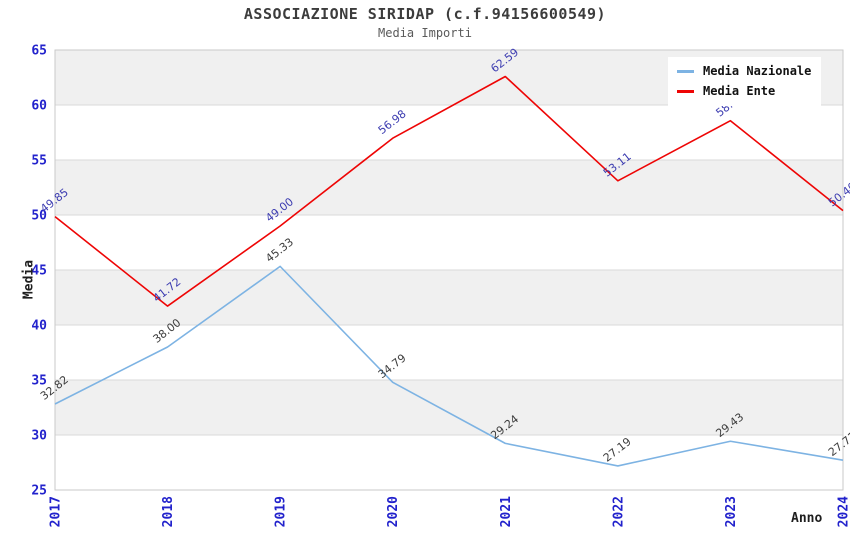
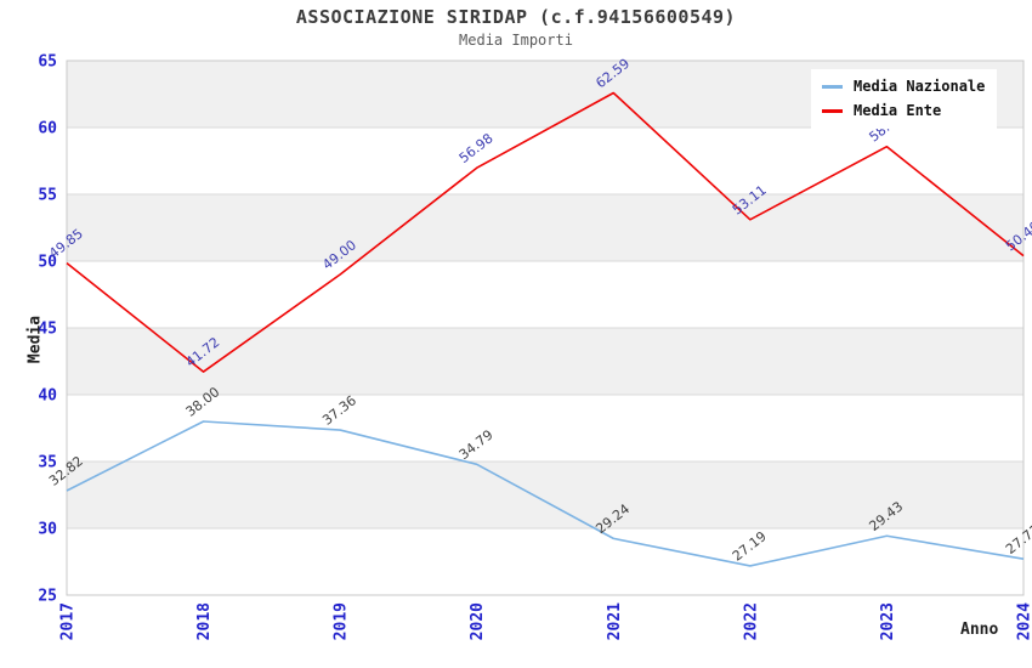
Media Nazionale/2019: 45.33 -> 37.36
